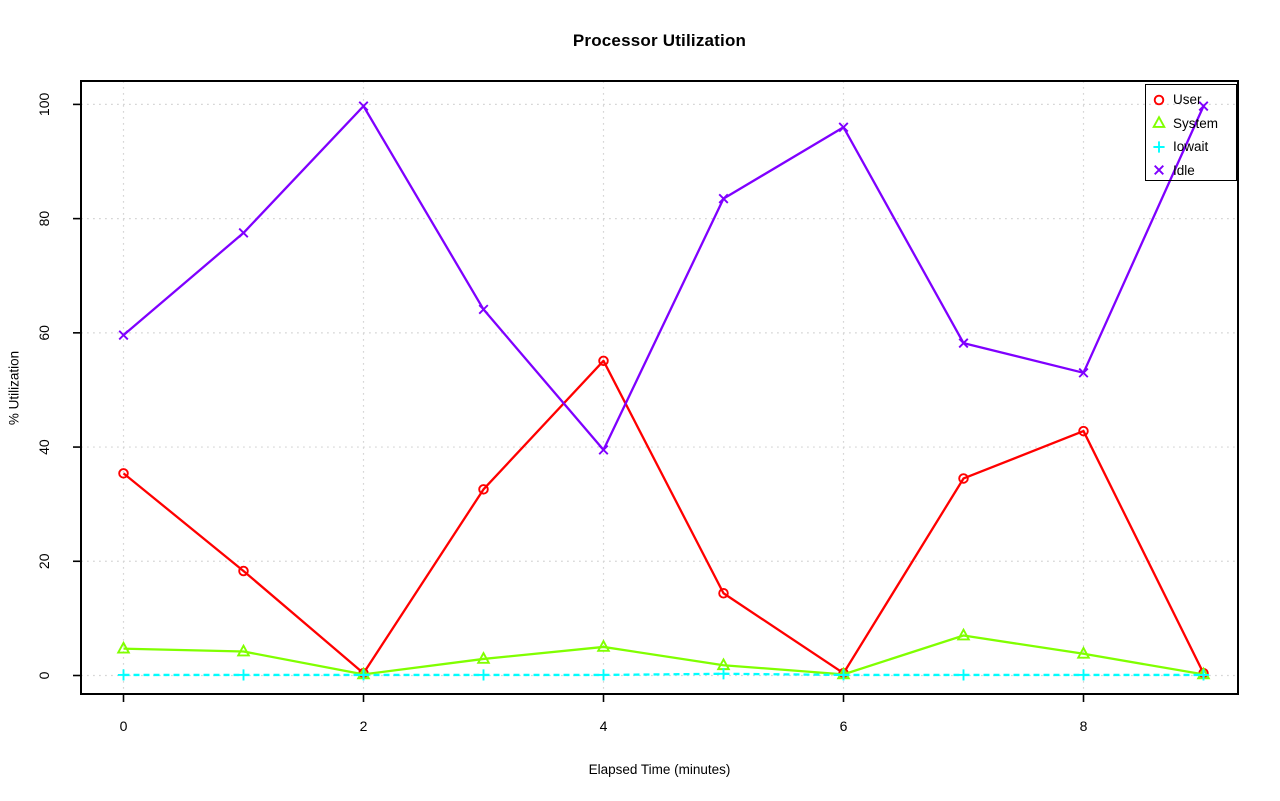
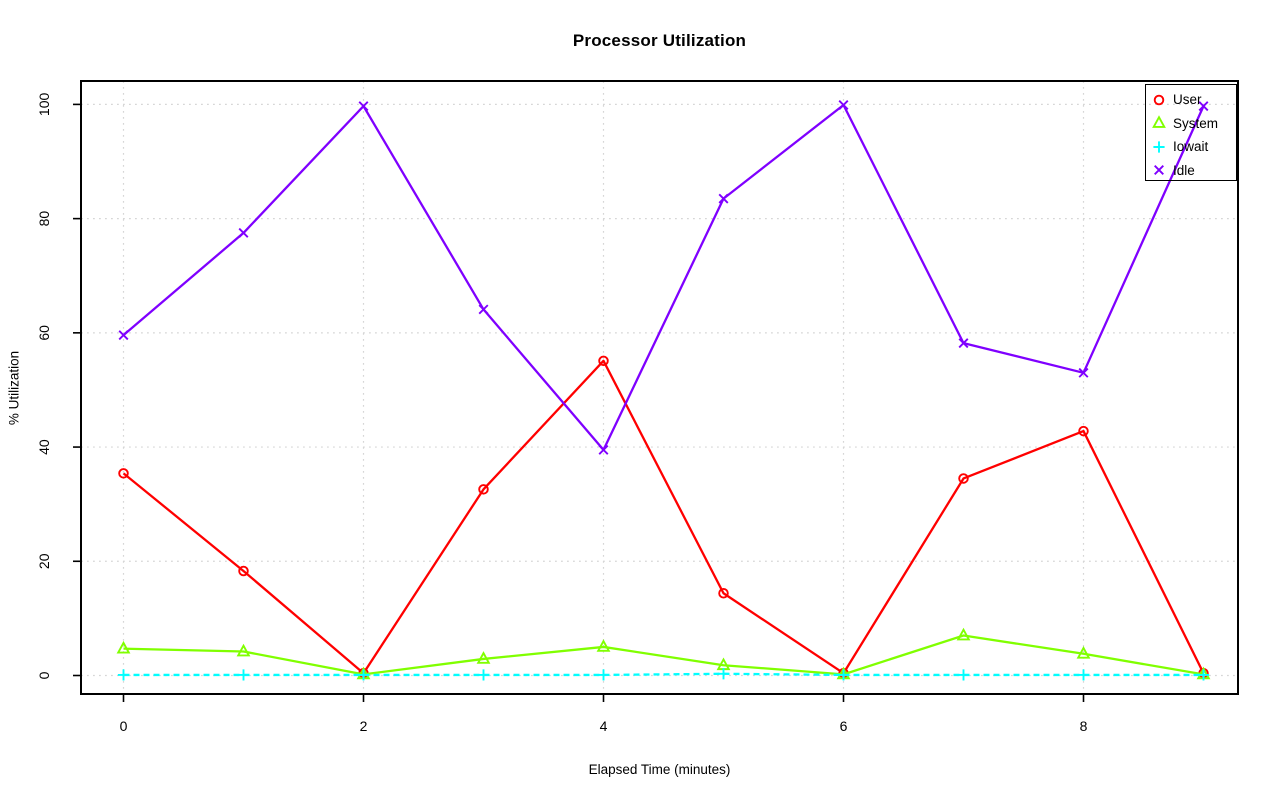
Idle/6: 96 -> 100
